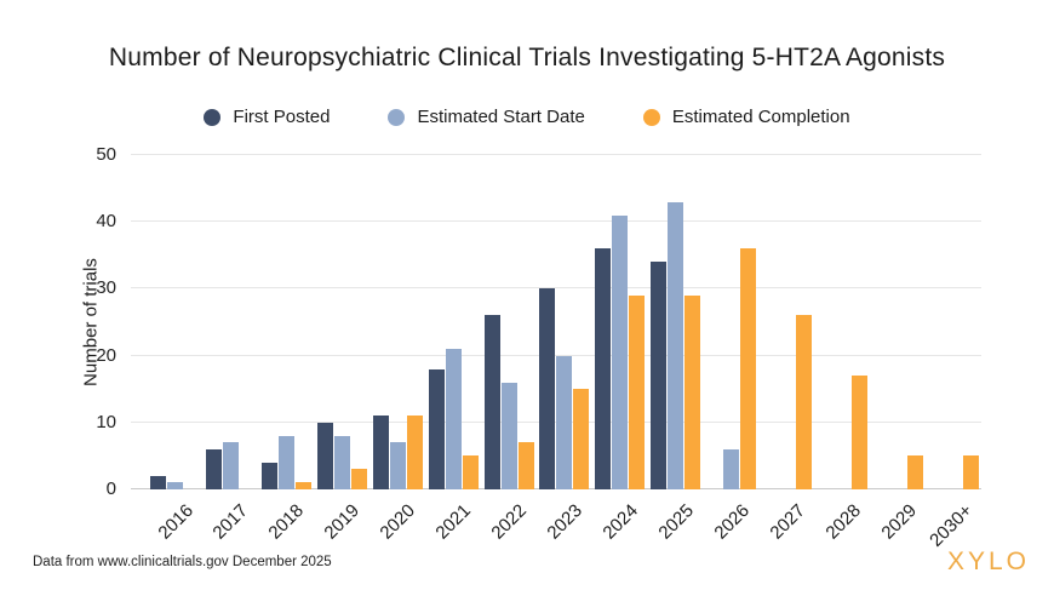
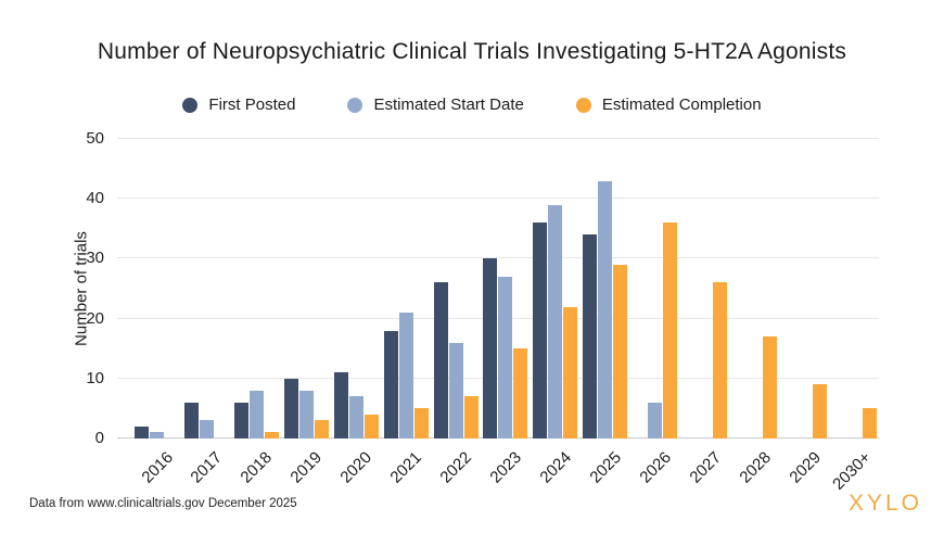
Estimated Start Date/2017: 7 -> 3
First Posted/2018: 4 -> 6
Estimated Completion/2020: 11 -> 4
Estimated Start Date/2023: 20 -> 27
Estimated Start Date/2024: 41 -> 39
Estimated Completion/2024: 29 -> 22
Estimated Completion/2029: 5 -> 9
